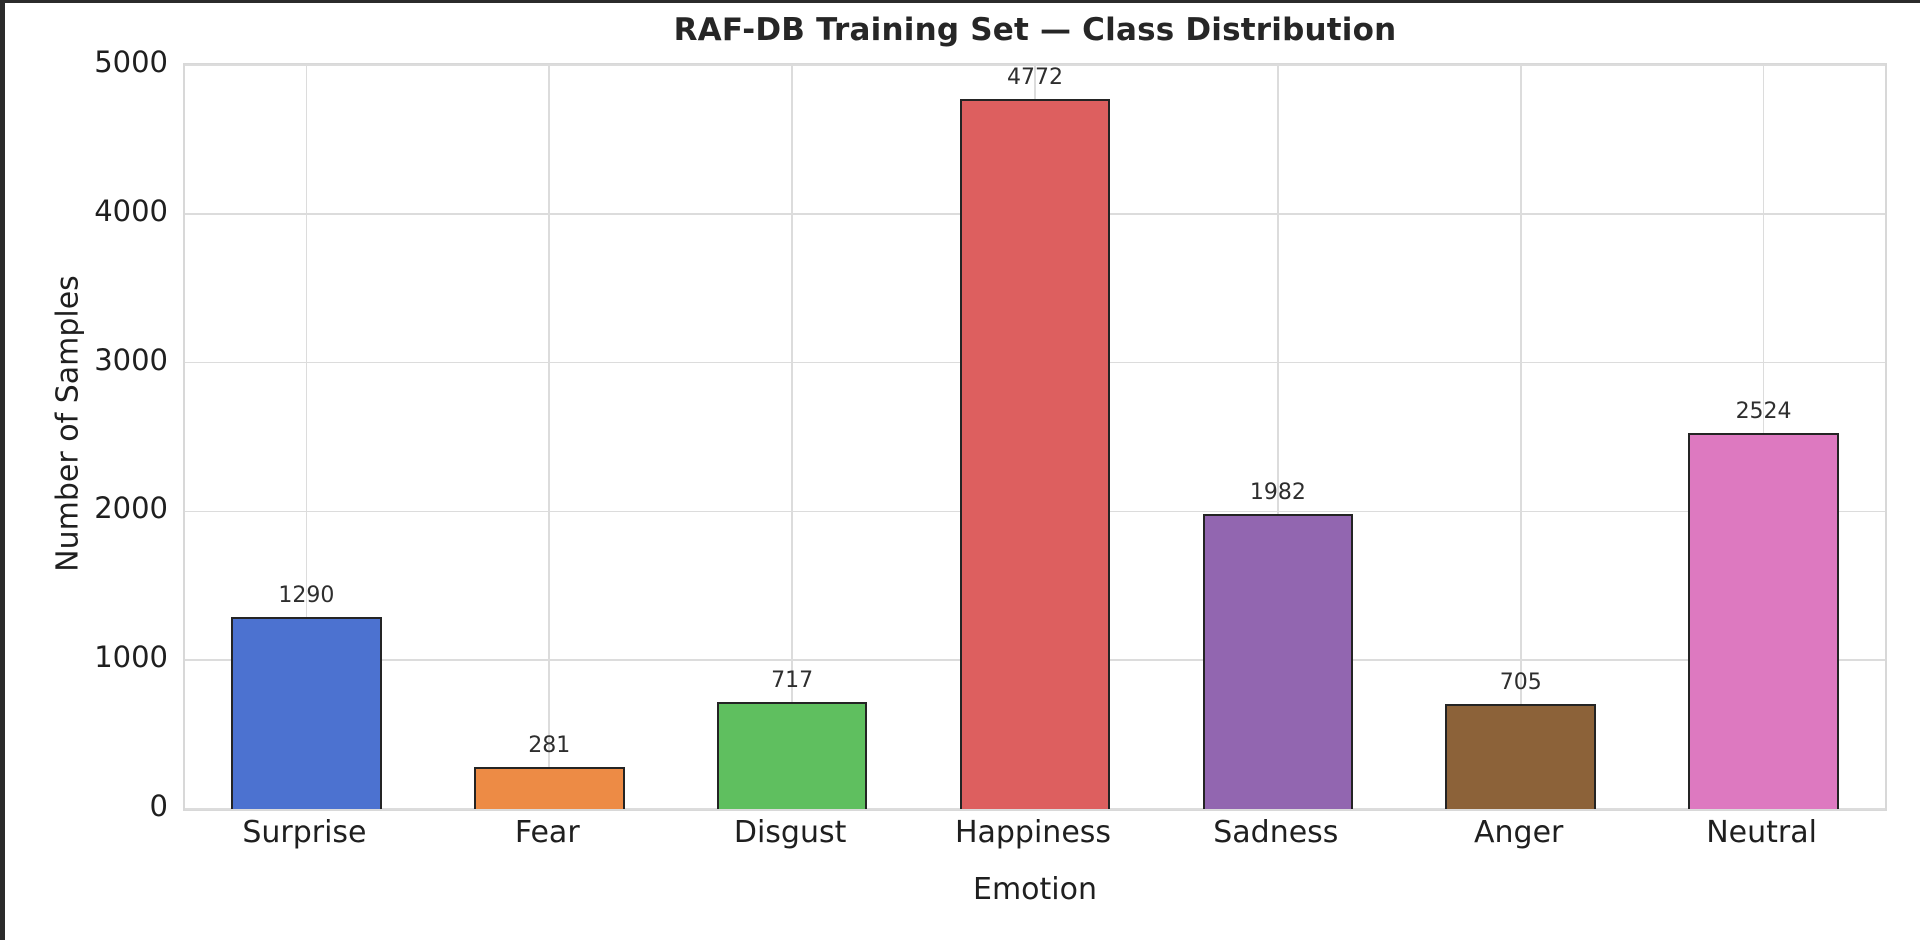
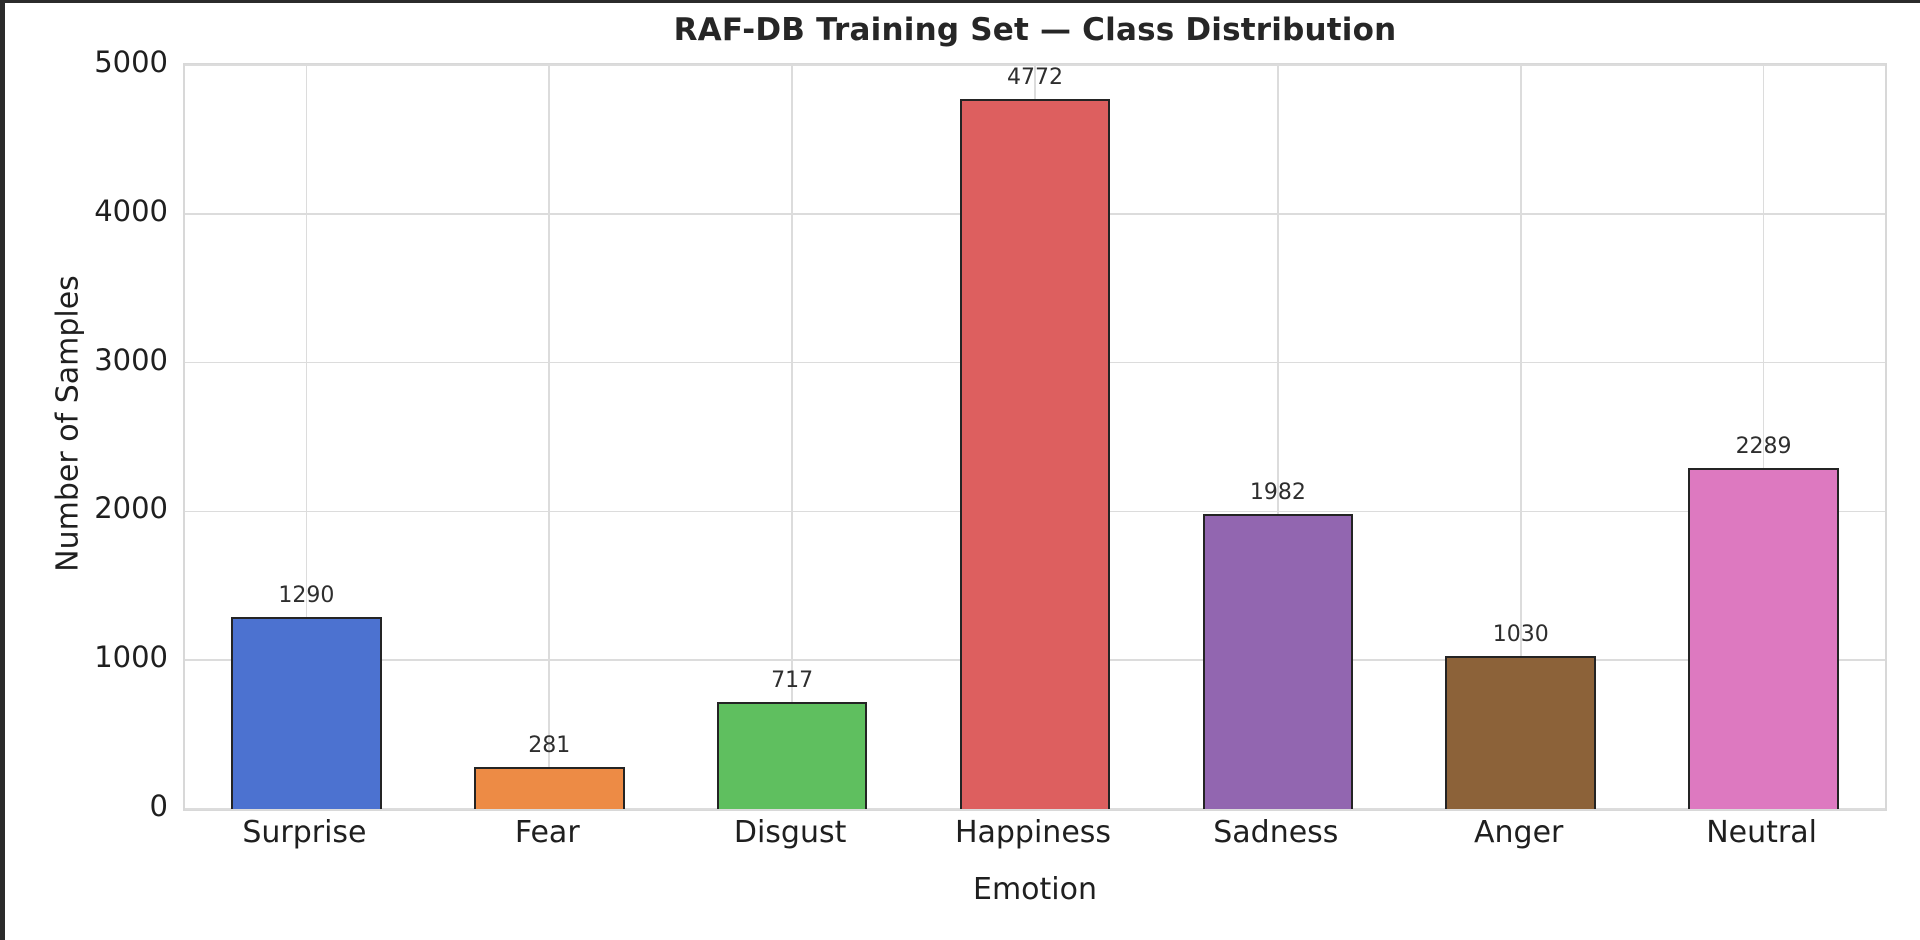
Anger: 705 -> 1030
Neutral: 2524 -> 2289
